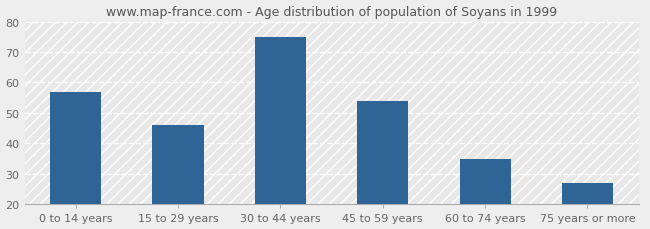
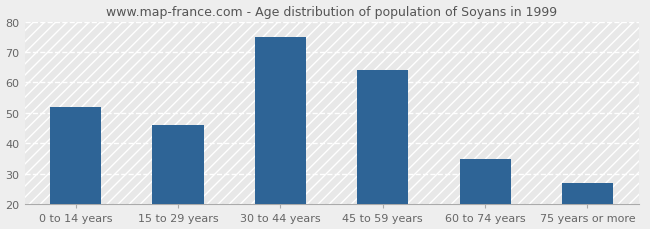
0 to 14 years: 57 -> 52
45 to 59 years: 54 -> 64
